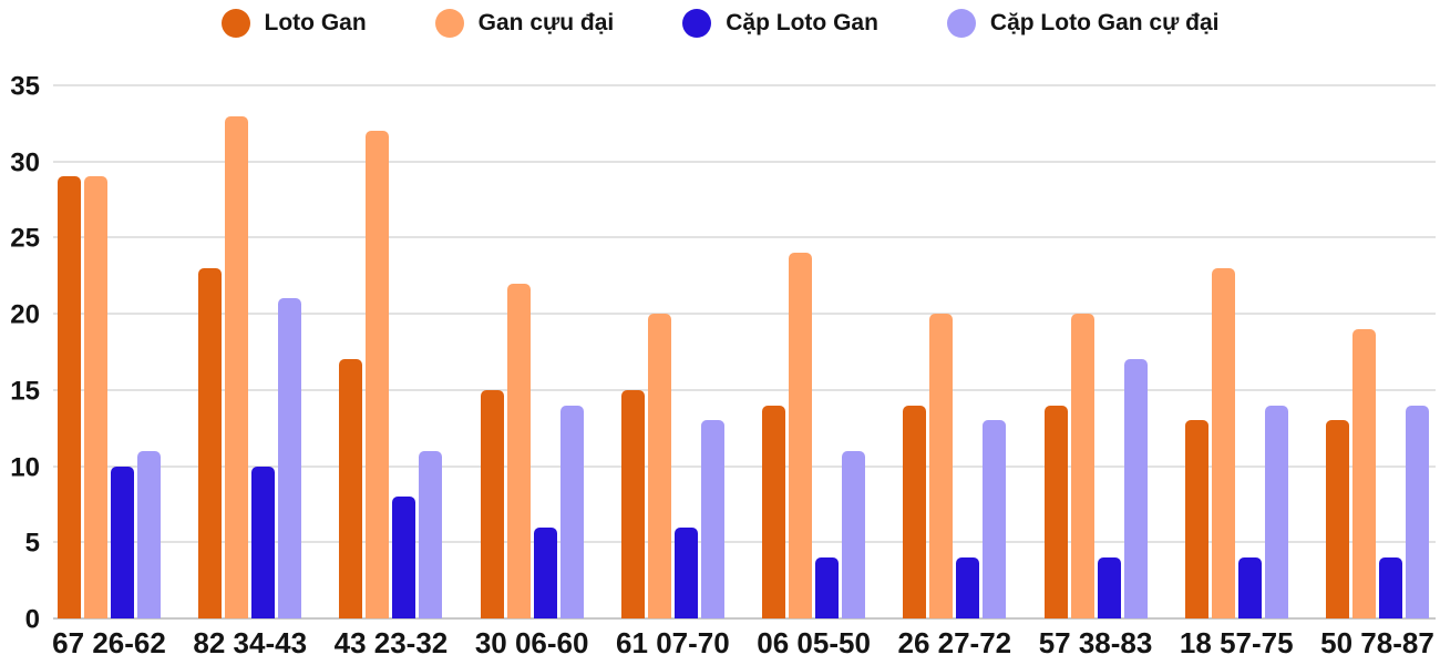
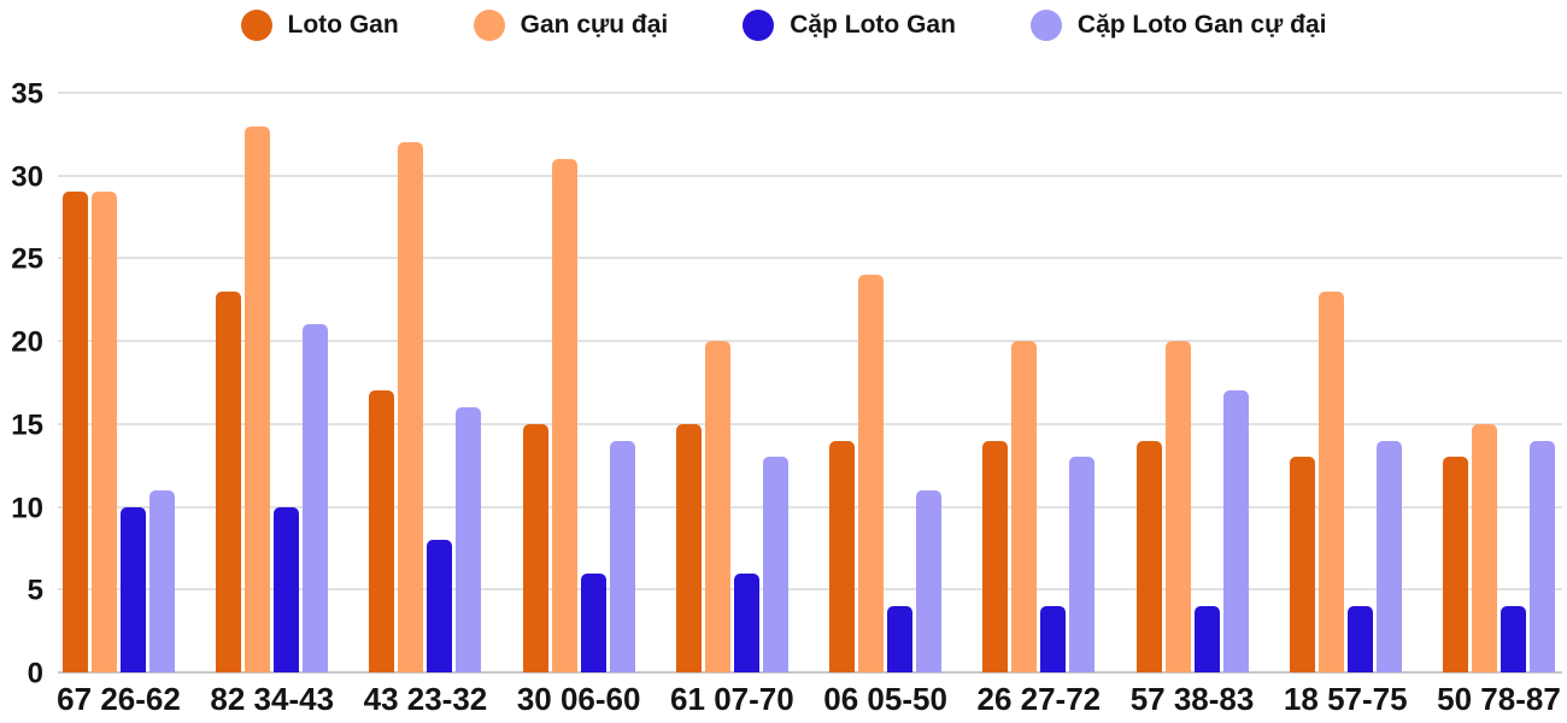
Cặp Loto Gan cự đại/43 23-32: 11 -> 16
Gan cựu đại/30 06-60: 22 -> 31
Gan cựu đại/50 78-87: 19 -> 15
